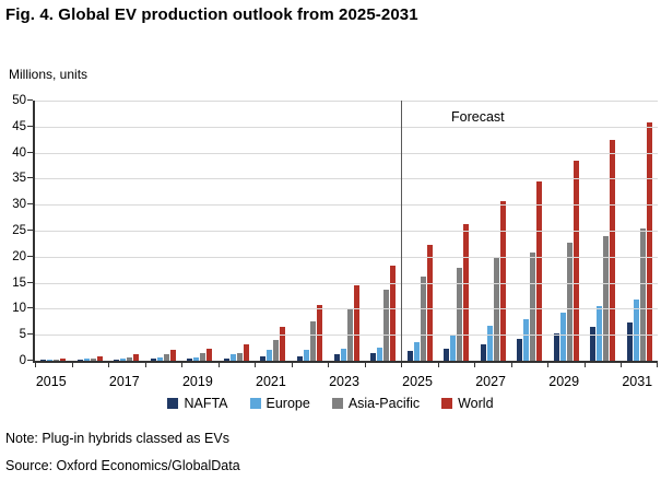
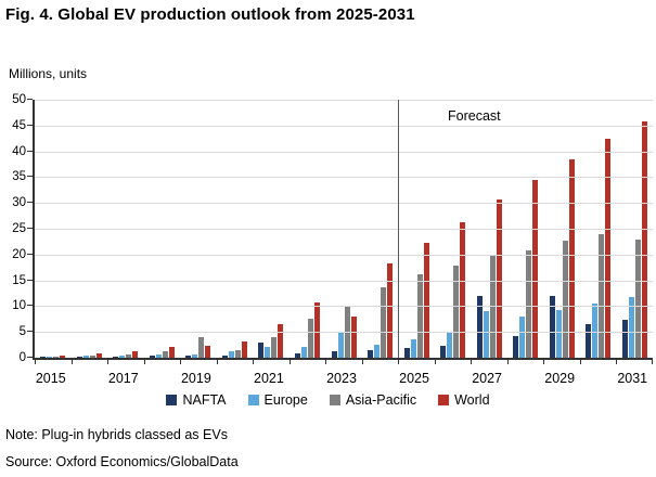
Asia-Pacific/2019: 1 -> 4
NAFTA/2021: 1 -> 3
Europe/2023: 2 -> 5
World/2023: 14 -> 8
NAFTA/2027: 3 -> 12
Europe/2027: 7 -> 9
NAFTA/2029: 5 -> 12
Asia-Pacific/2031: 26 -> 23
